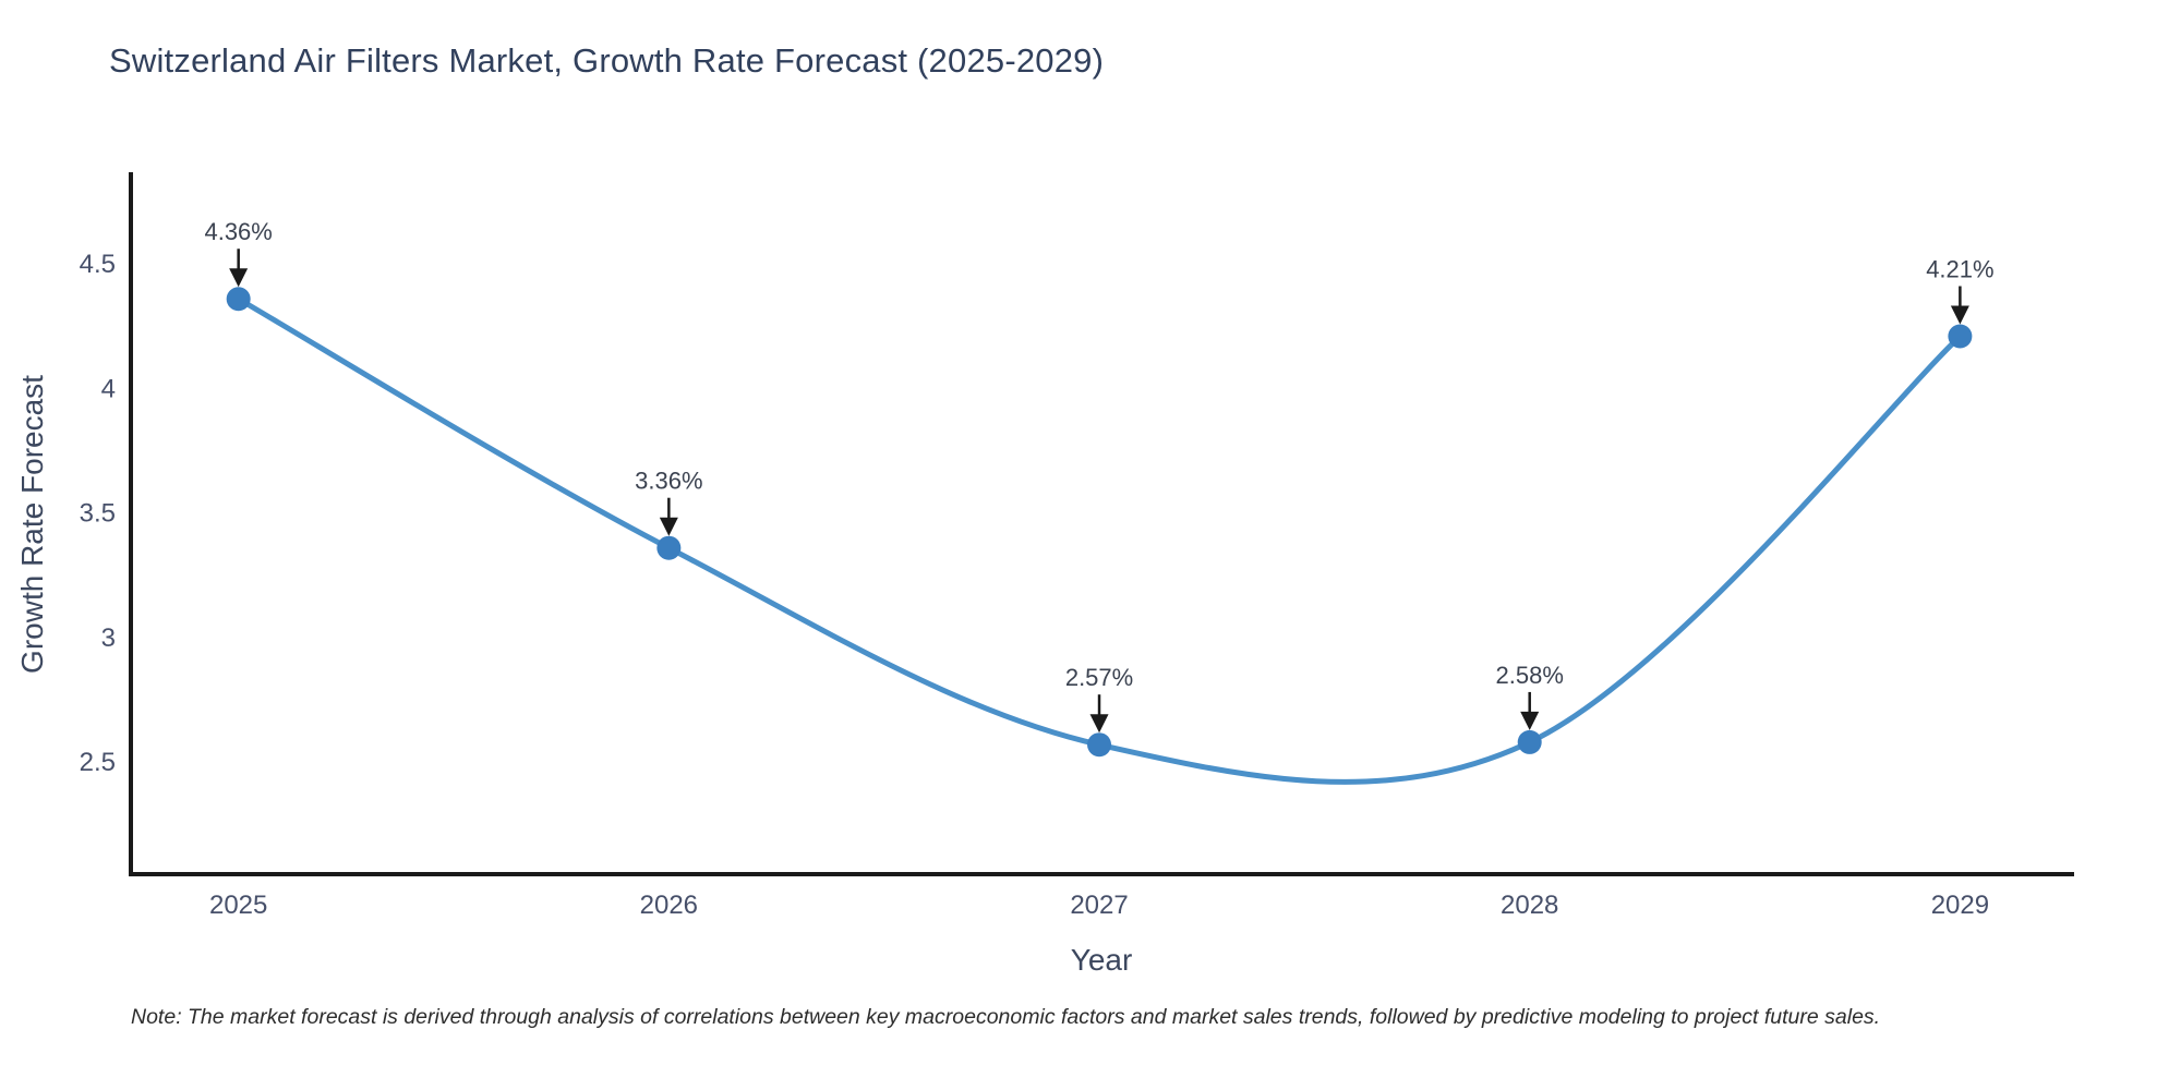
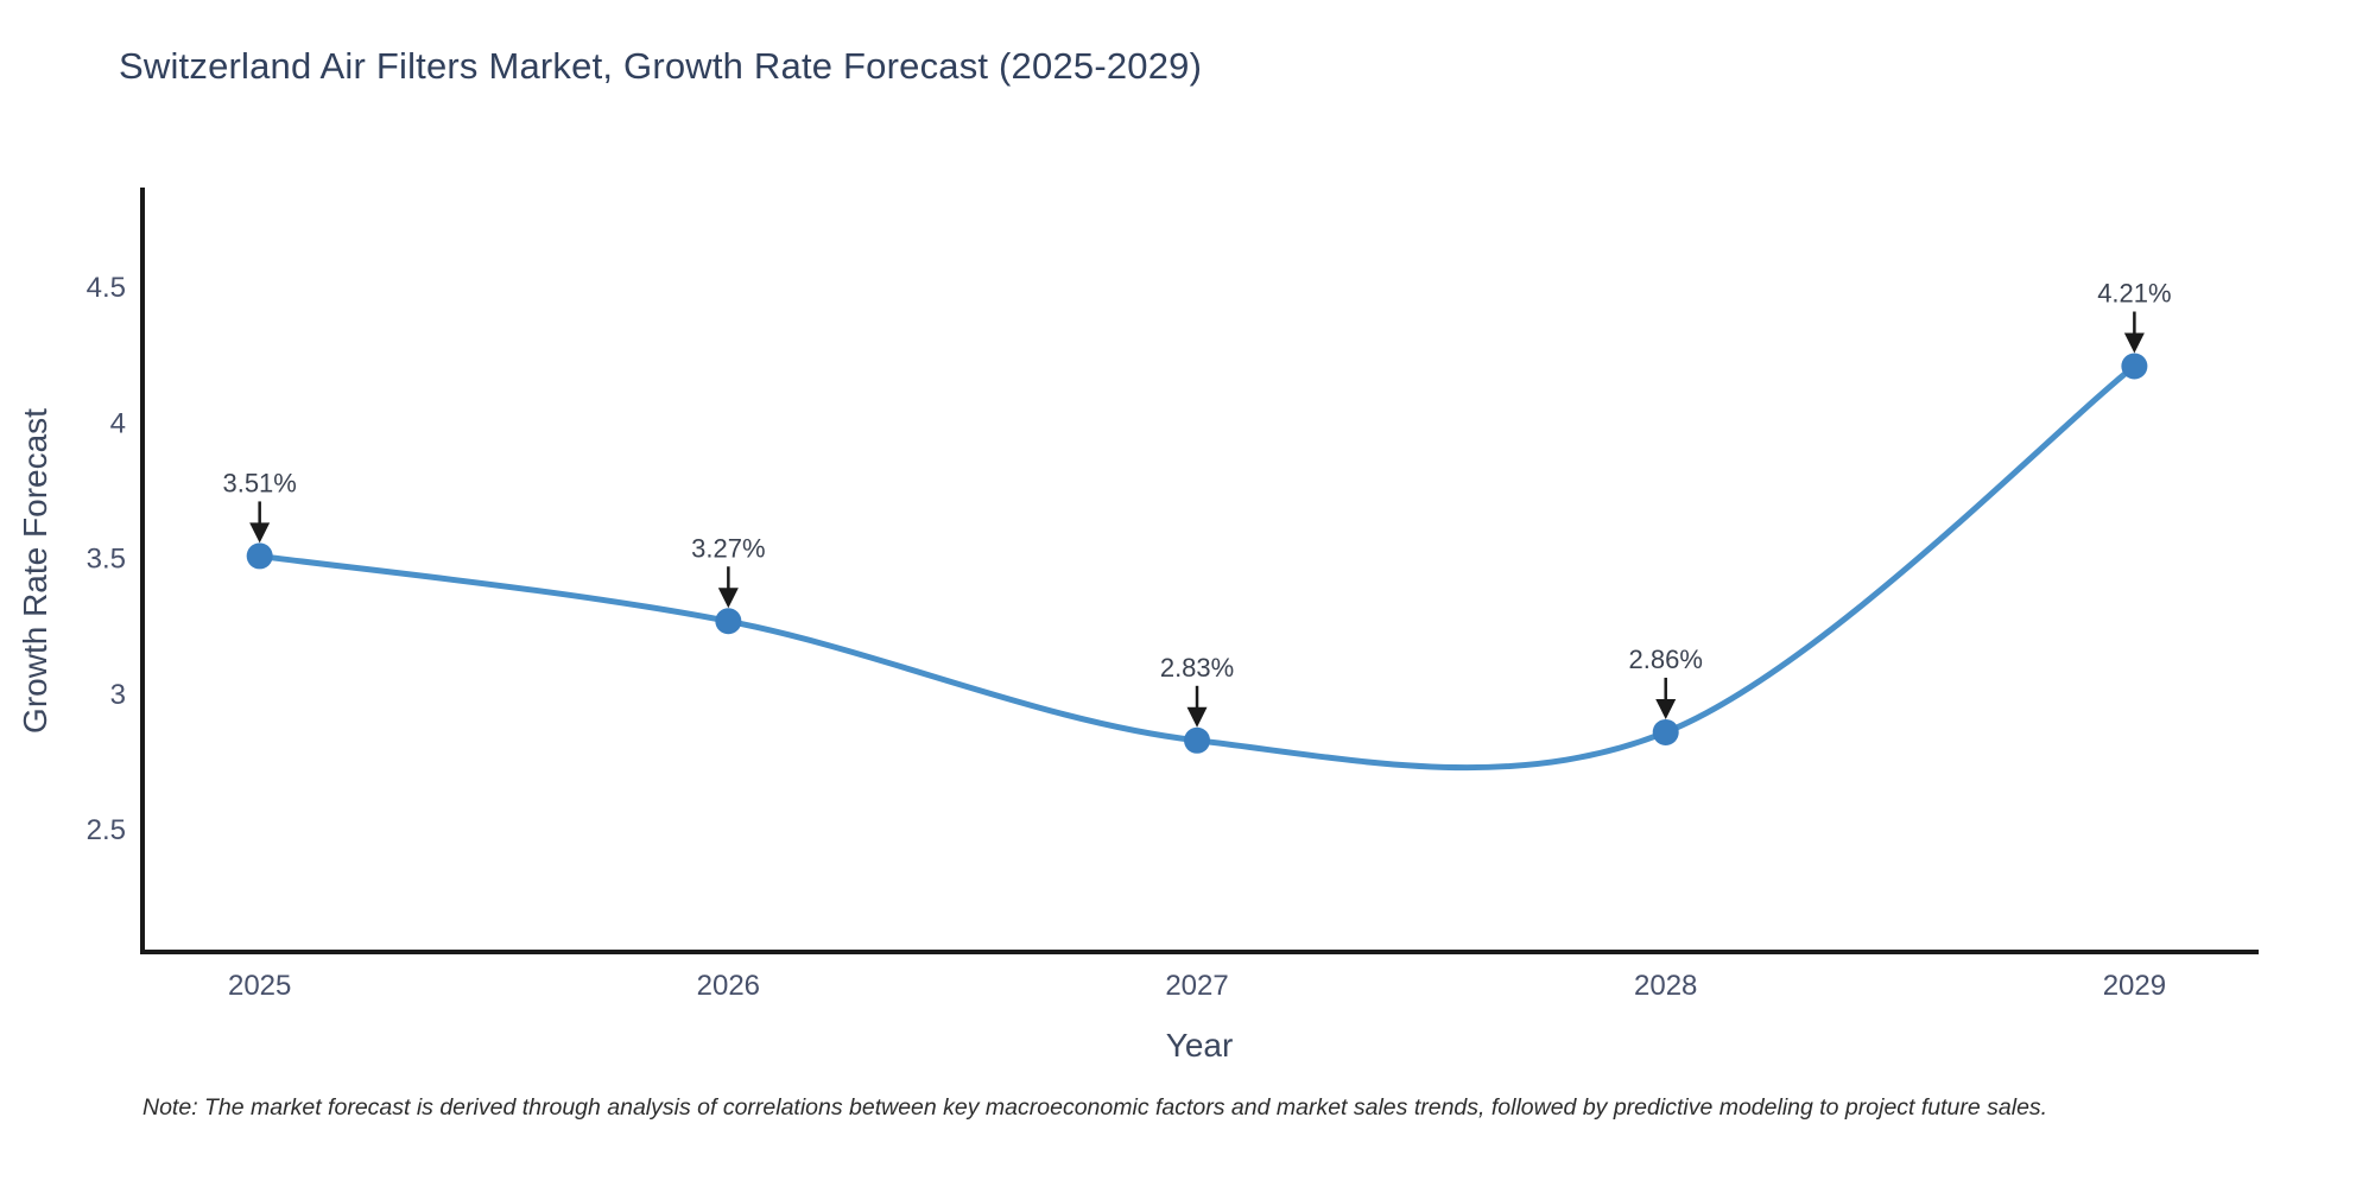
2025: 4.36% -> 3.51%
2026: 3.36% -> 3.27%
2027: 2.57% -> 2.83%
2028: 2.58% -> 2.86%
